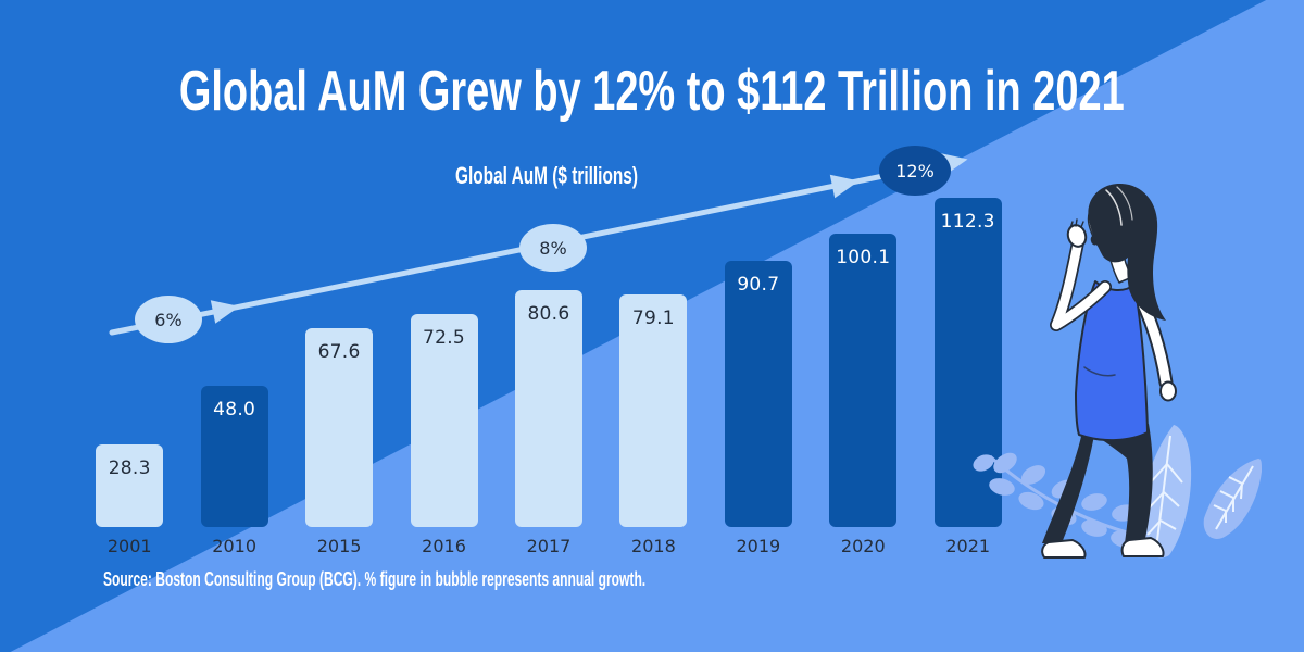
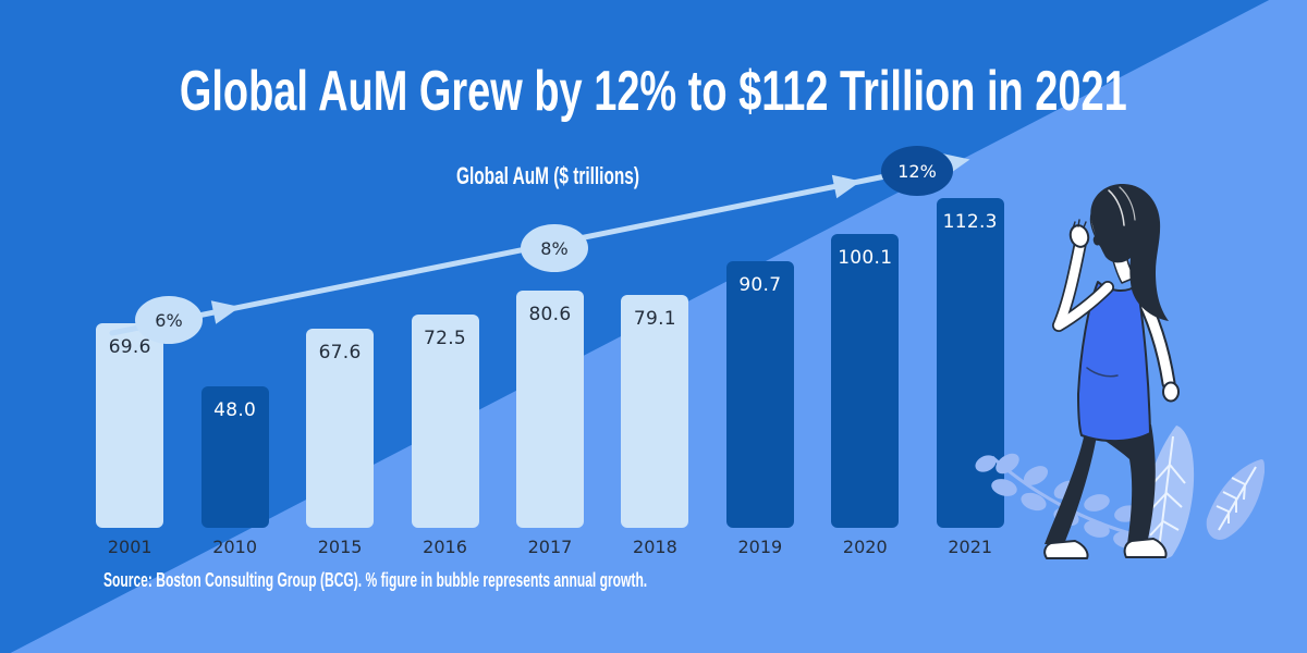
2001: 28.3 -> 69.6
